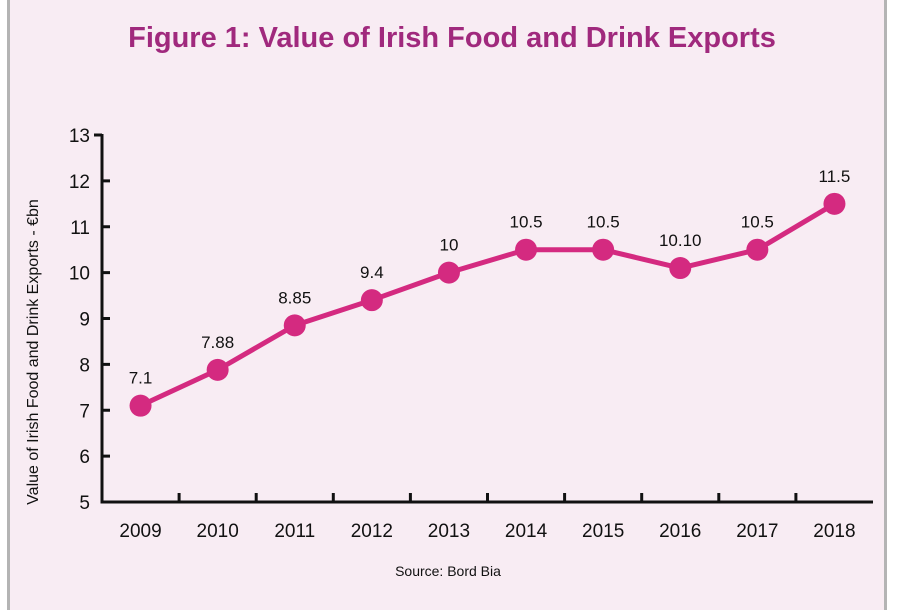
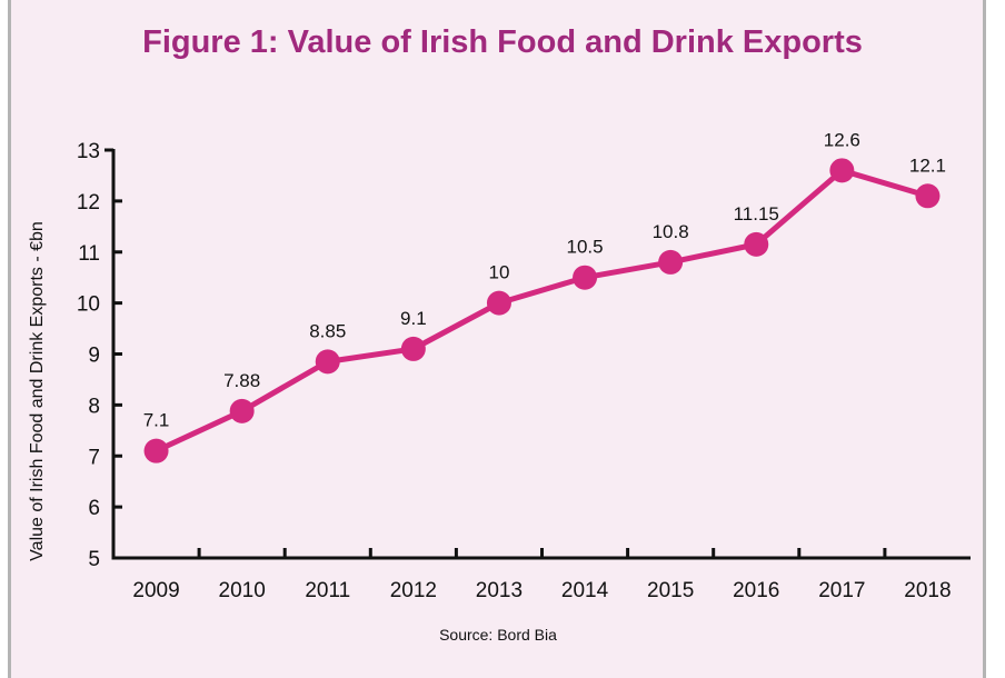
2012: 9.4 -> 9.1
2015: 10.5 -> 10.8
2016: 10.10 -> 11.15
2017: 10.5 -> 12.6
2018: 11.5 -> 12.1
